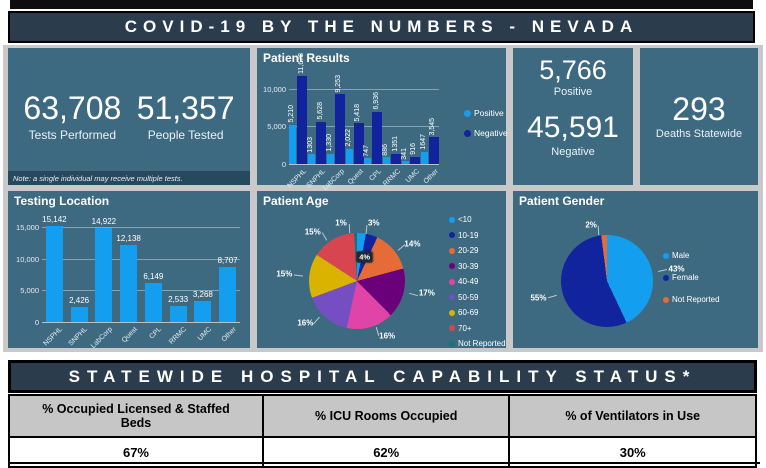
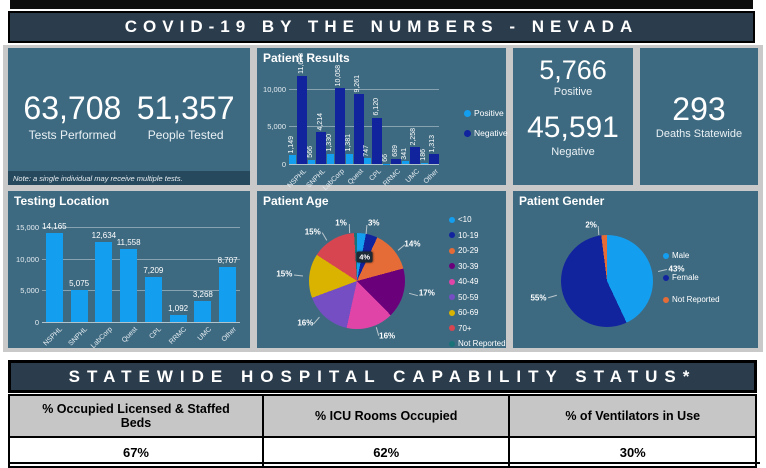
Patient Results/Positive/NSPHL: 5,210 -> 1,149
Patient Results/Positive/SNPHL: 1303 -> 566
Patient Results/Negative/SNPHL: 5,628 -> 4,214
Patient Results/Negative/LabCorp: 9,253 -> 10,058
Patient Results/Positive/Quest: 2,022 -> 1,381
Patient Results/Negative/Quest: 5,418 -> 9,261
Patient Results/Negative/CPL: 6,936 -> 6,120
Patient Results/Positive/RRMC: 886 -> 66
Patient Results/Negative/RRMC: 1351 -> 689
Patient Results/Negative/UMC: 916 -> 2,258
Patient Results/Positive/Other: 1647 -> 186
Patient Results/Negative/Other: 3,545 -> 1,313
Testing Location/NSPHL: 15,142 -> 14,165
Testing Location/SNPHL: 2,426 -> 5,075
Testing Location/LabCorp: 14,922 -> 12,634
Testing Location/Quest: 12,138 -> 11,558
Testing Location/CPL: 6,149 -> 7,209
Testing Location/RRMC: 2,533 -> 1,092
